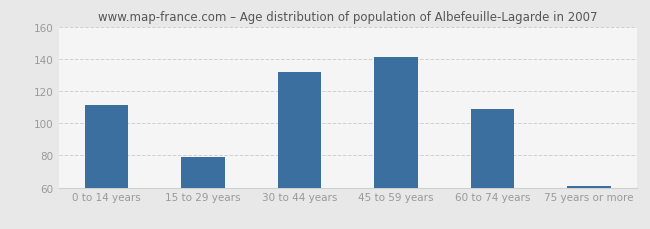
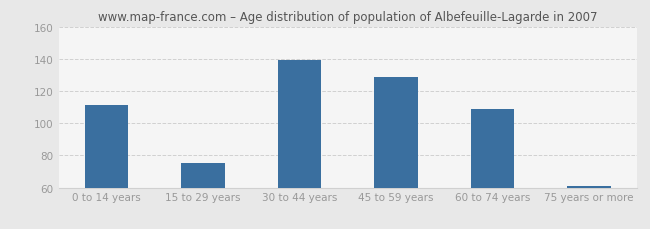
15 to 29 years: 79 -> 75
30 to 44 years: 132 -> 139
45 to 59 years: 141 -> 129
